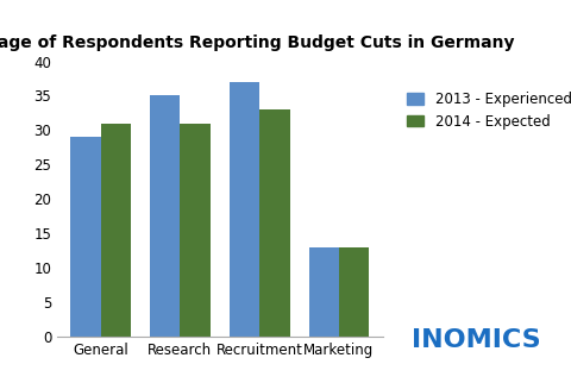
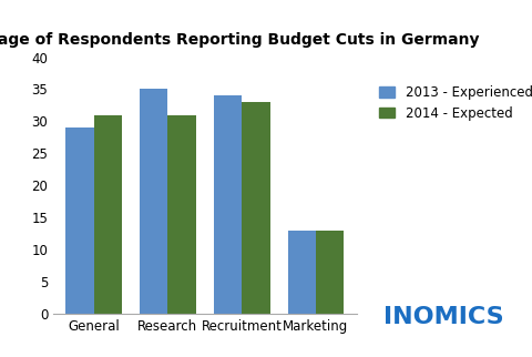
2013 - Experienced/Recruitment: 37 -> 34
